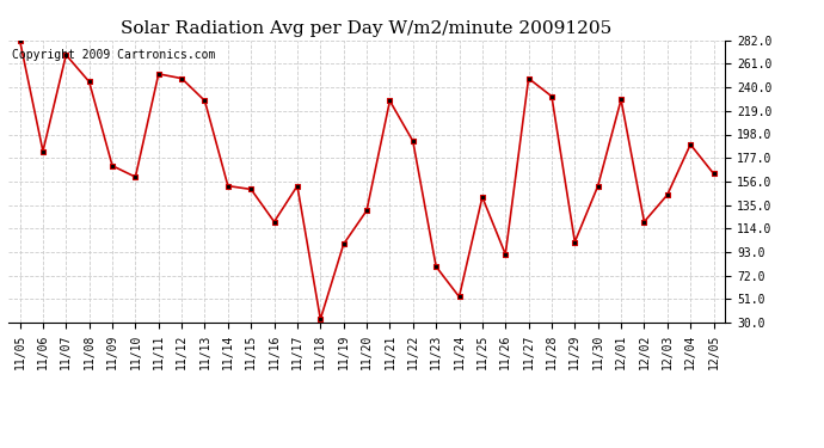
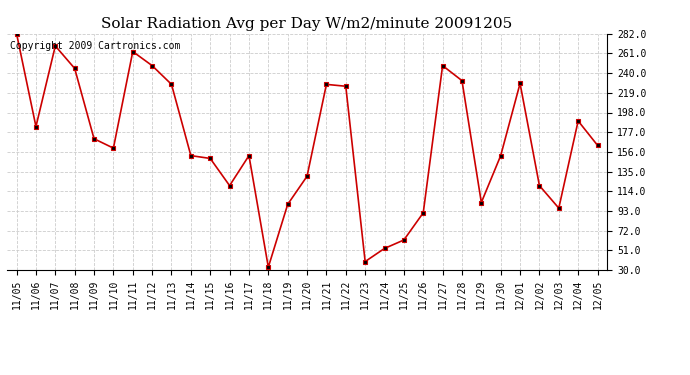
11/11: 252 -> 263
11/22: 192 -> 226
11/23: 80 -> 39
11/25: 142 -> 62
12/03: 144 -> 96
